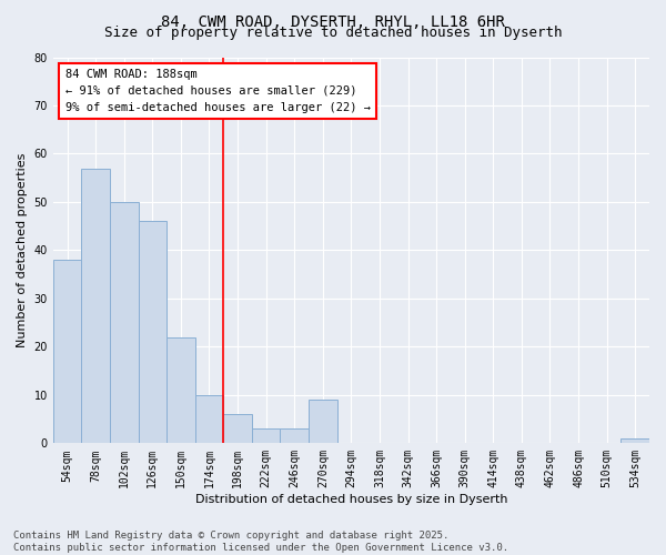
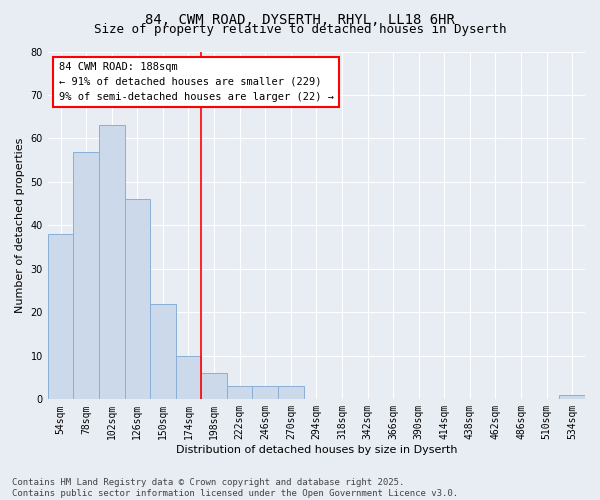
102sqm: 50 -> 63
270sqm: 9 -> 3
